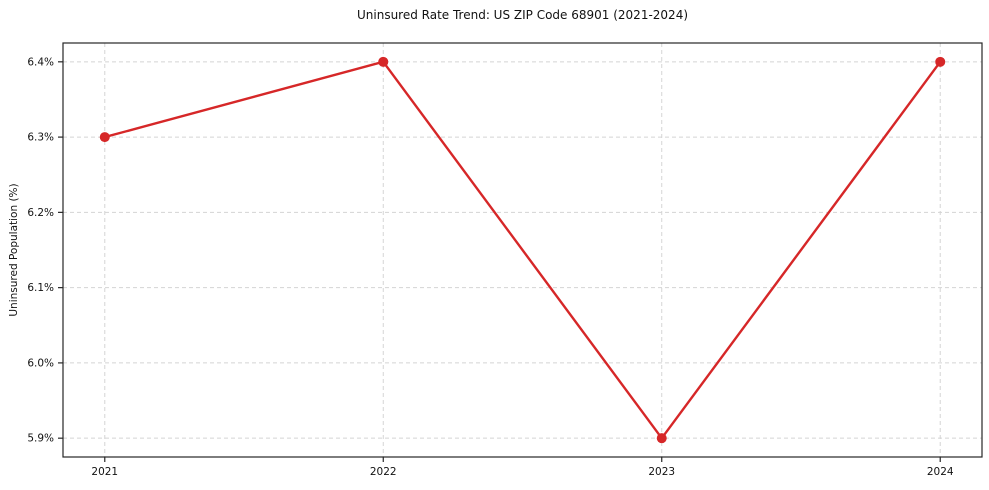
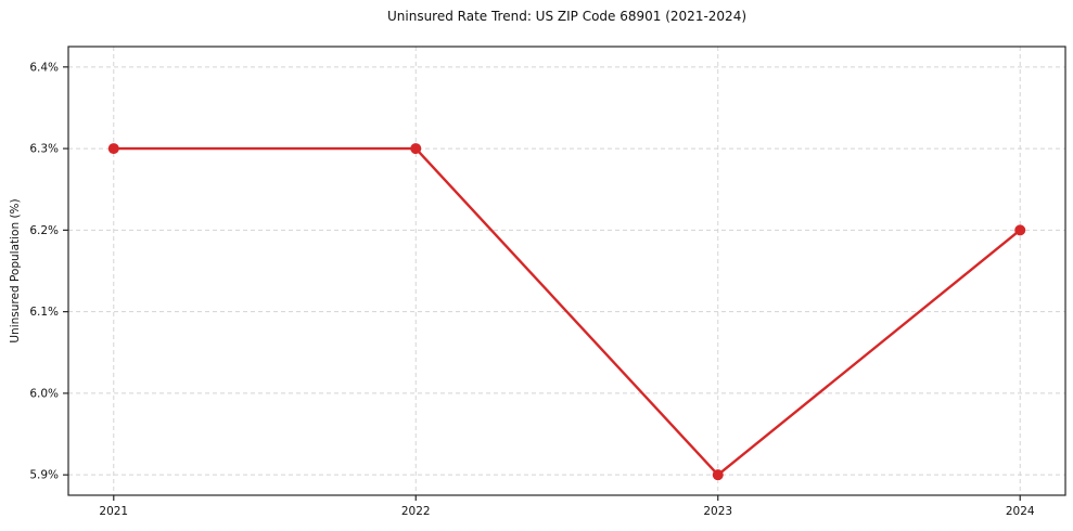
2022: 6.4% -> 6.3%
2024: 6.4% -> 6.2%
